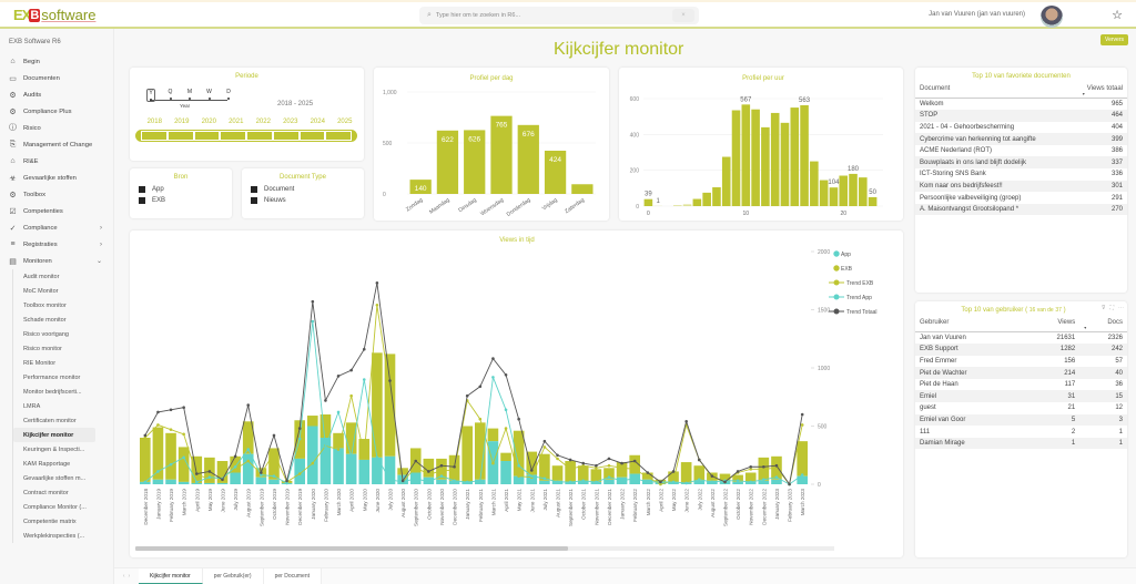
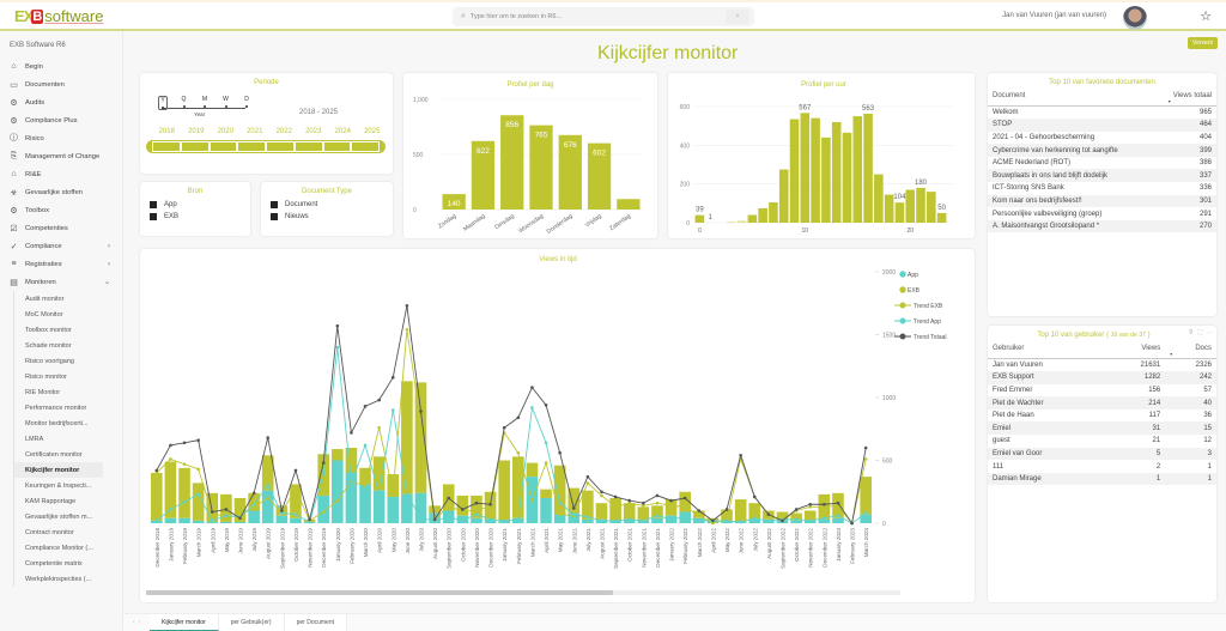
Profiel per dag/Dinsdag: 626 -> 856
Profiel per dag/Vrijdag: 424 -> 602
